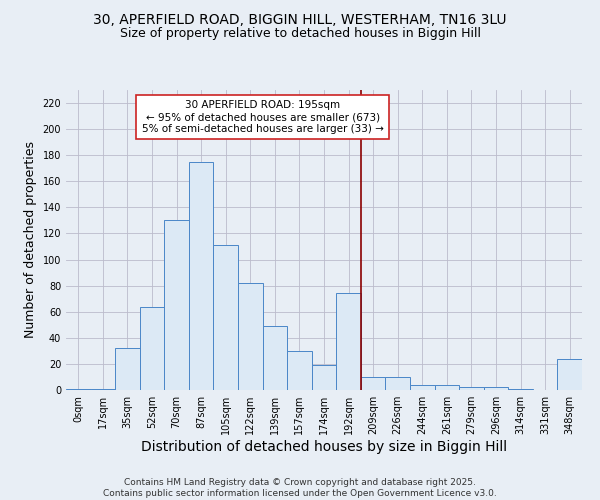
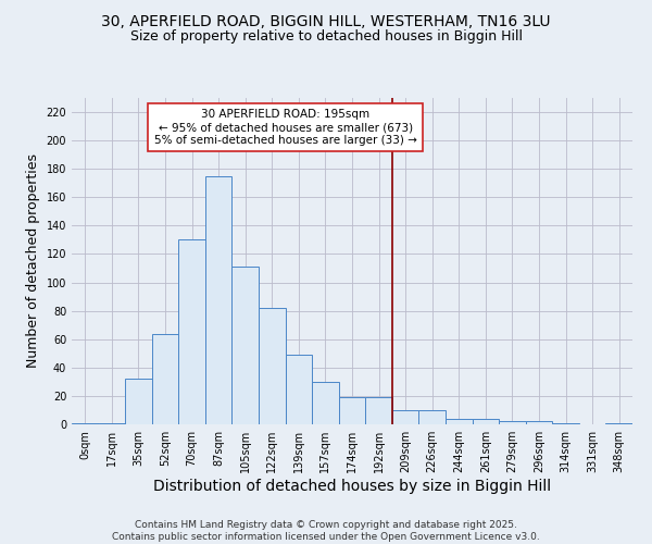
192sqm: 74 -> 19
348sqm: 24 -> 1
